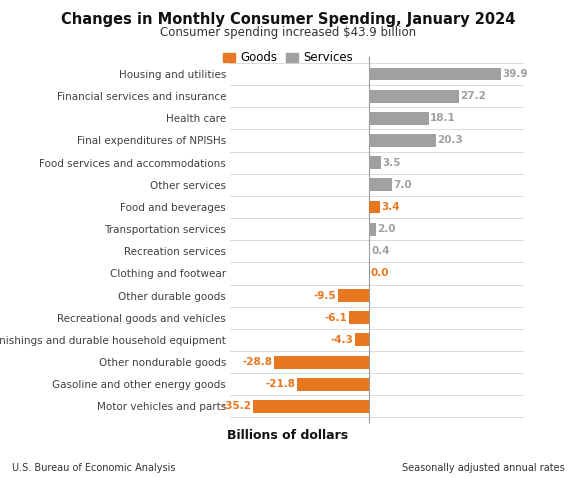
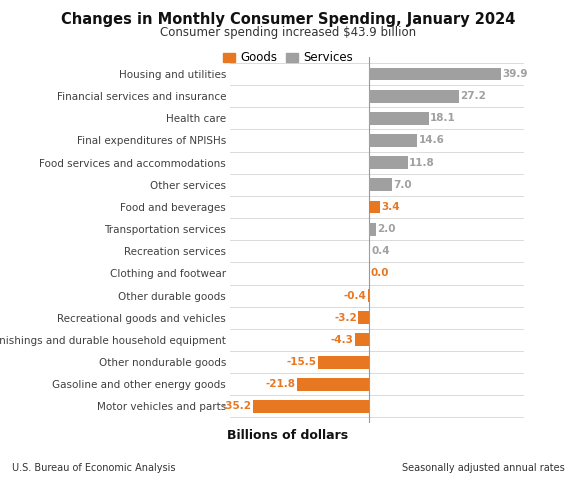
Final expenditures of NPISHs: 20.3 -> 14.6
Food services and accommodations: 3.5 -> 11.8
Other durable goods: -9.5 -> -0.4
Recreational goods and vehicles: -6.1 -> -3.2
Other nondurable goods: -28.8 -> -15.5
